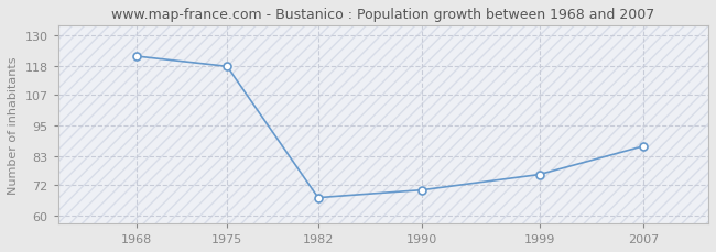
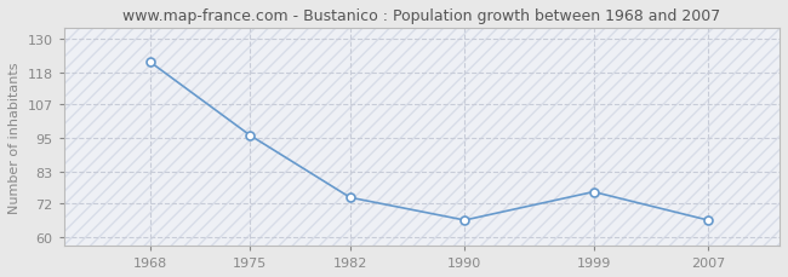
1975: 118 -> 96
1982: 67 -> 74
1990: 70 -> 66
2007: 87 -> 66
